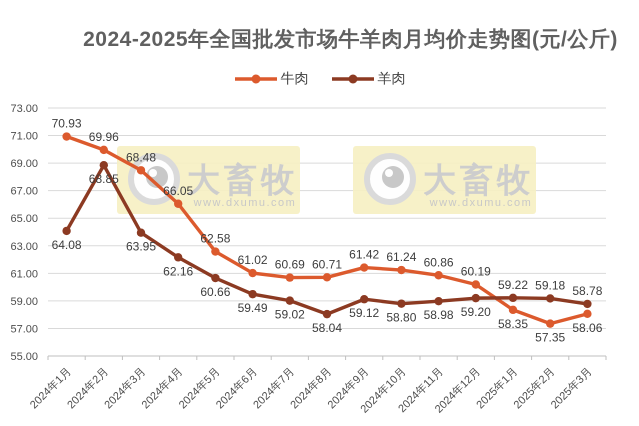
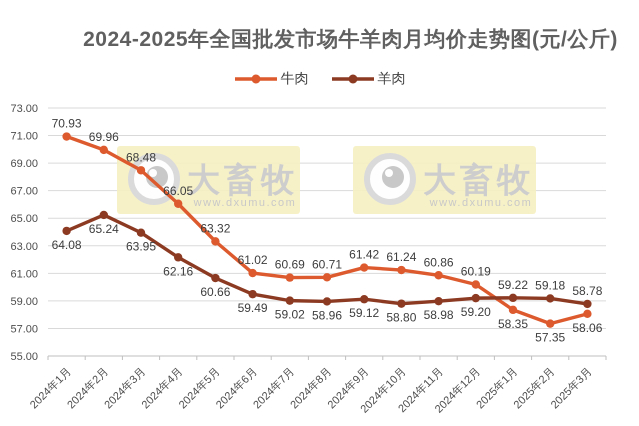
羊肉/2024年2月: 68.85 -> 65.24
牛肉/2024年5月: 62.58 -> 63.32
羊肉/2024年8月: 58.04 -> 58.96
